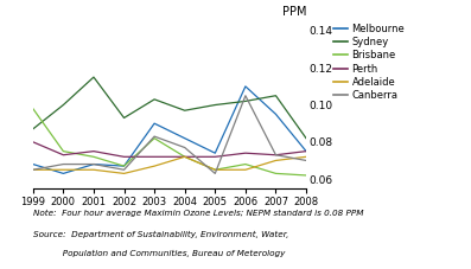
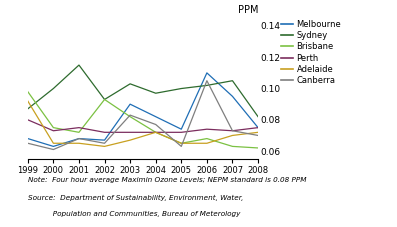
Adelaide/1999: 0.065 -> 0.092
Canberra/2000: 0.068 -> 0.061
Brisbane/2002: 0.067 -> 0.093
